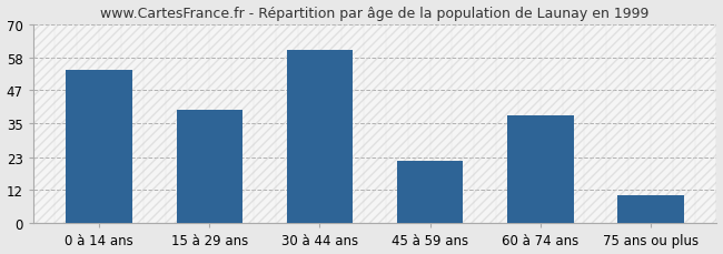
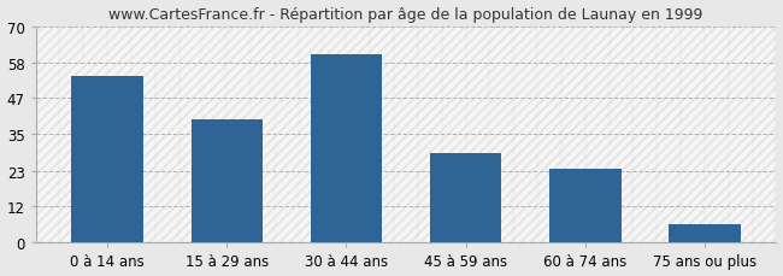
45 à 59 ans: 22 -> 29
60 à 74 ans: 38 -> 24
75 ans ou plus: 10 -> 6
